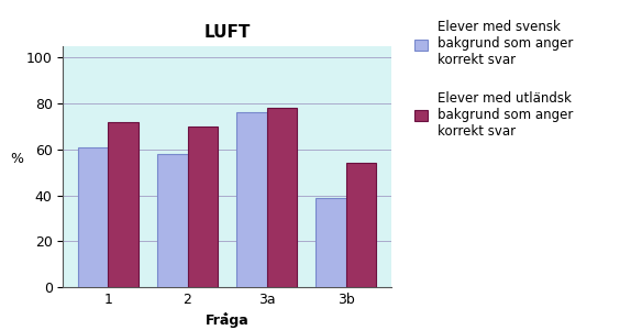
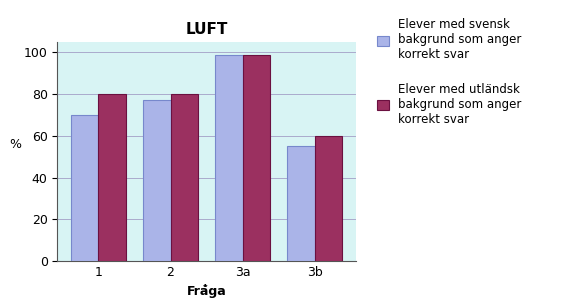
Elever med svensk bakgrund som anger korrekt svar/1: 61 -> 70
Elever med utländsk bakgrund som anger korrekt svar/1: 72 -> 80
Elever med svensk bakgrund som anger korrekt svar/2: 58 -> 77
Elever med utländsk bakgrund som anger korrekt svar/2: 70 -> 80
Elever med svensk bakgrund som anger korrekt svar/3a: 76 -> 99
Elever med utländsk bakgrund som anger korrekt svar/3a: 78 -> 99
Elever med svensk bakgrund som anger korrekt svar/3b: 39 -> 55
Elever med utländsk bakgrund som anger korrekt svar/3b: 54 -> 60
